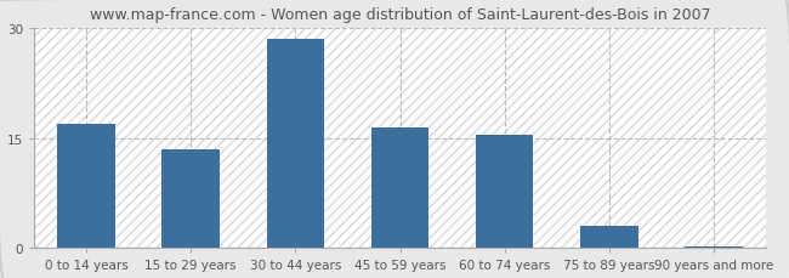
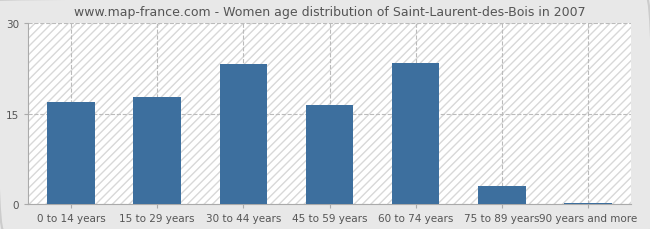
15 to 29 years: 13.5 -> 17.8
30 to 44 years: 28.5 -> 23.2
60 to 74 years: 15.5 -> 23.4
